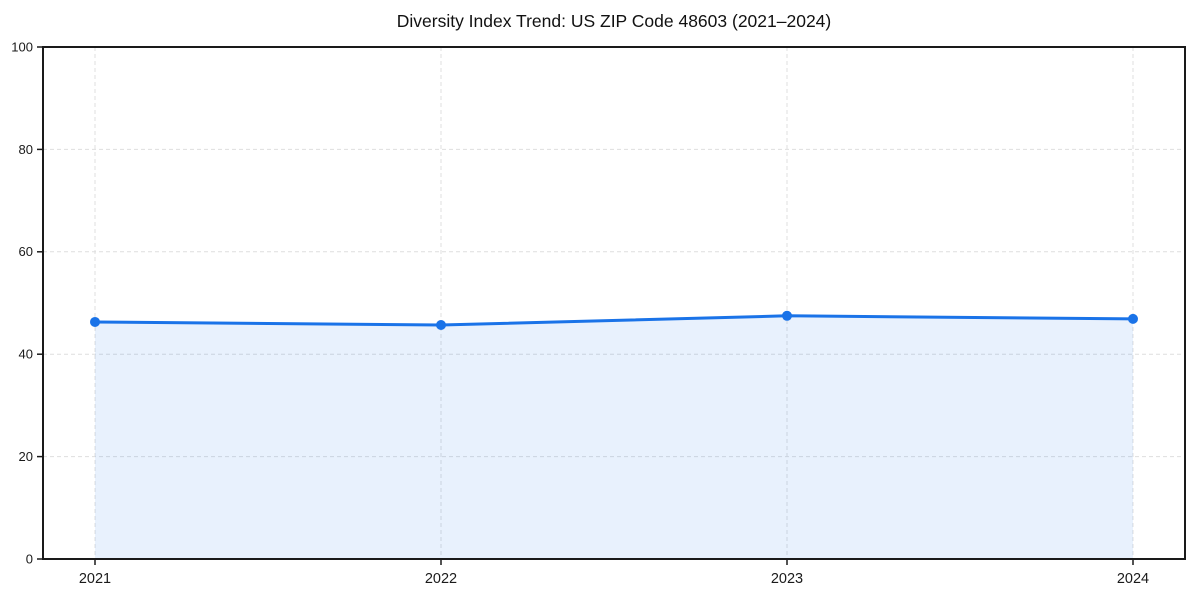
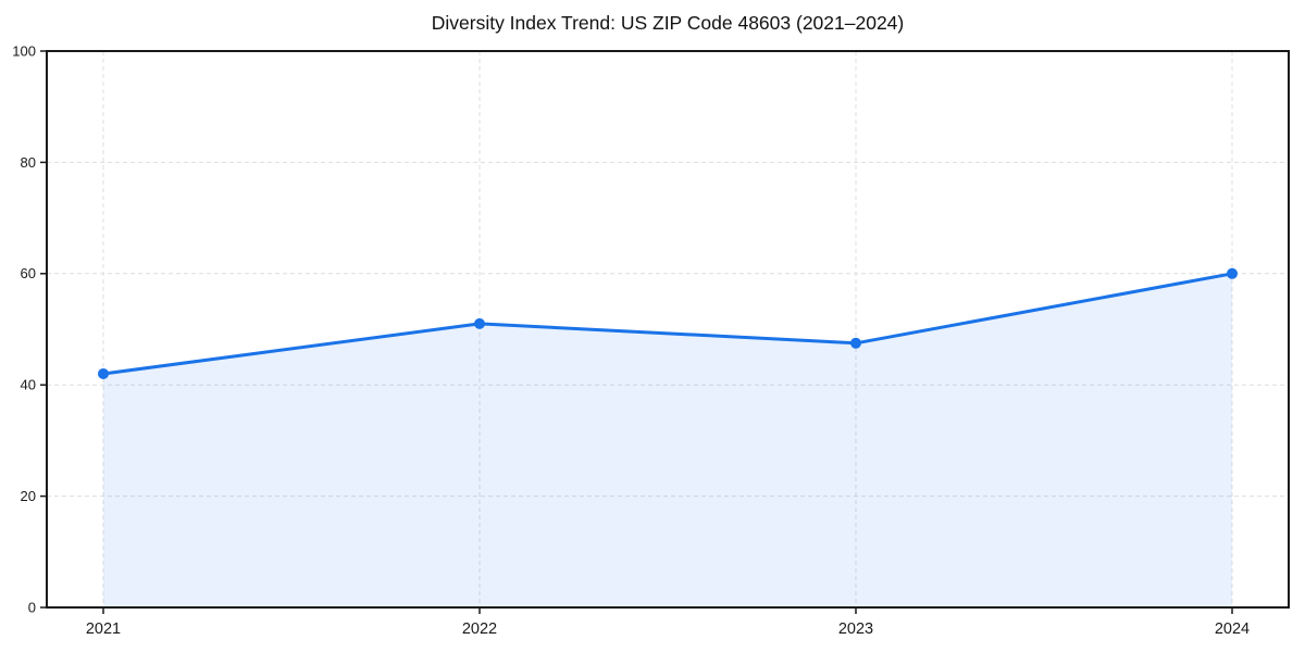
2021: 46 -> 42
2022: 46 -> 51
2024: 47 -> 60
